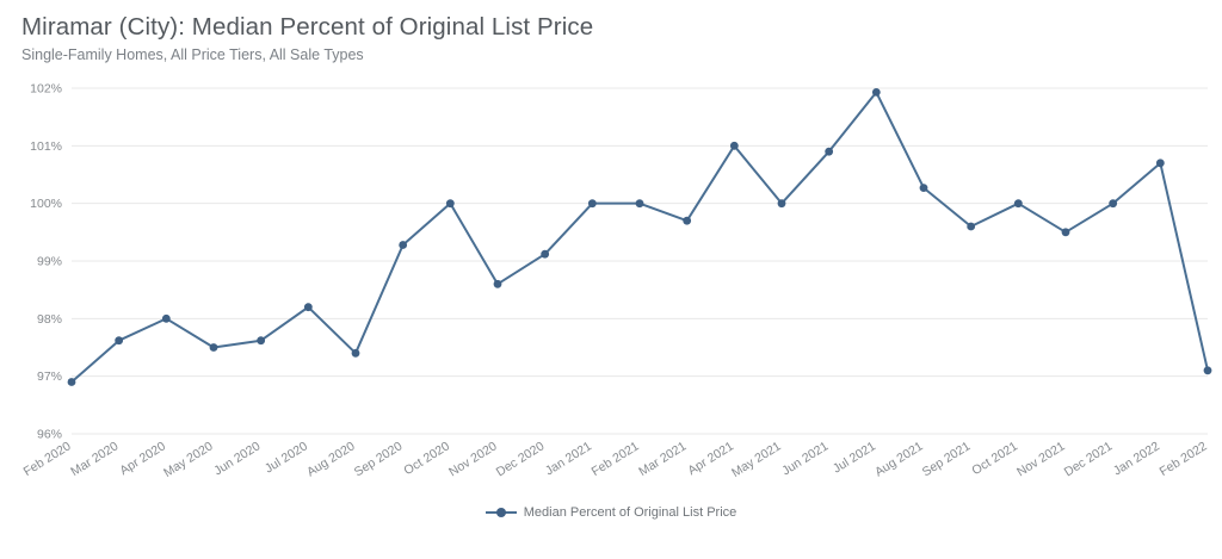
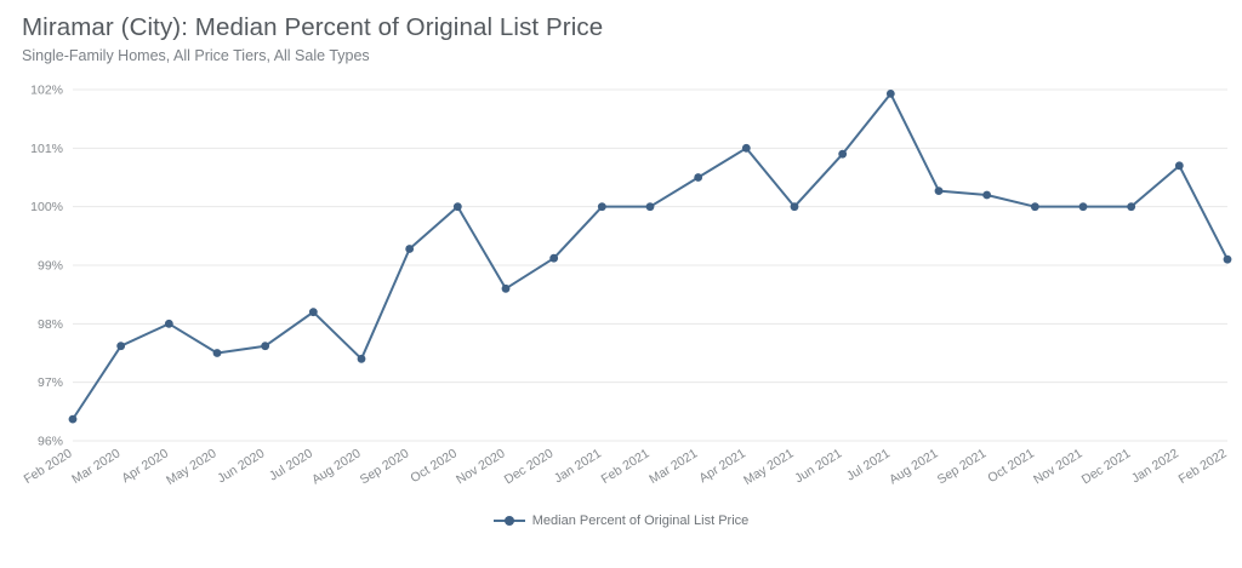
Feb 2020: 96.9% -> 96.4%
Mar 2021: 99.7% -> 100.5%
Sep 2021: 99.6% -> 100.2%
Nov 2021: 99.5% -> 100.0%
Feb 2022: 97.1% -> 99.1%
